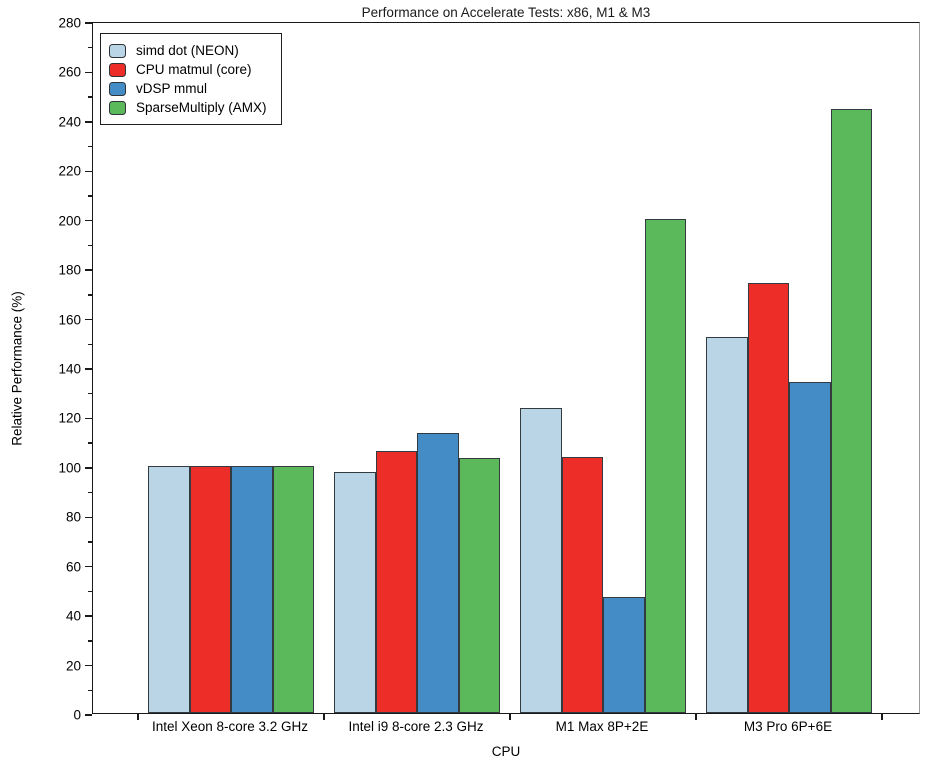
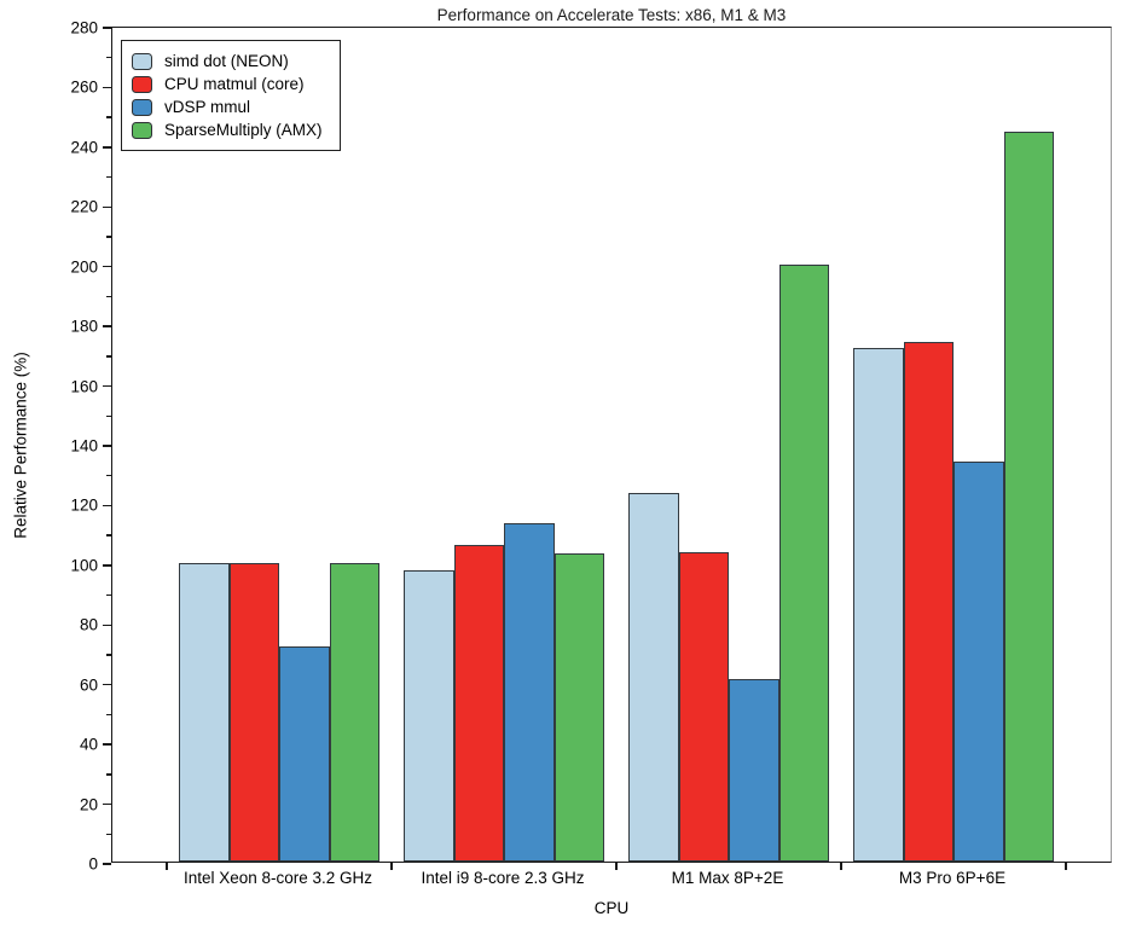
vDSP mmul/Intel Xeon 8-core 3.2 GHz: 100 -> 72
vDSP mmul/M1 Max 8P+2E: 47 -> 61
simd dot (NEON)/M3 Pro 6P+6E: 152 -> 172
